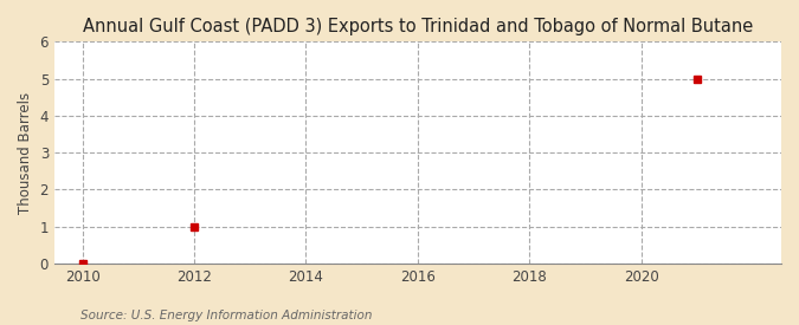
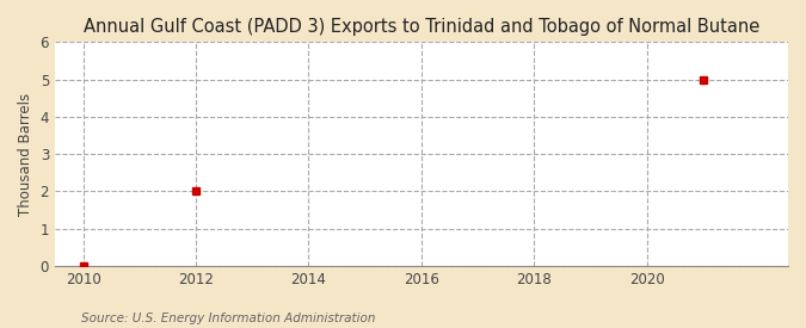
2012: 1 -> 2
